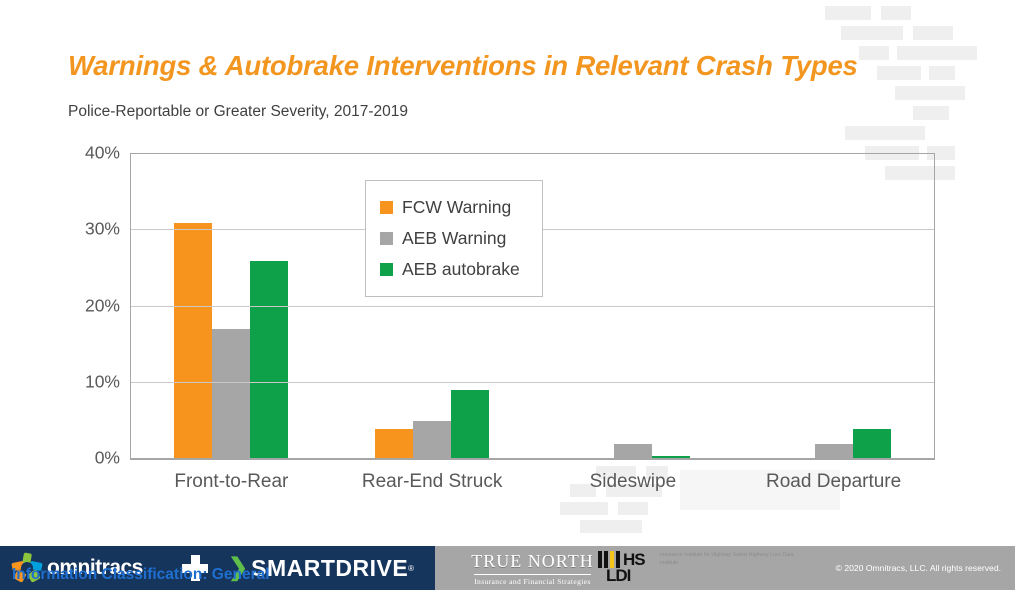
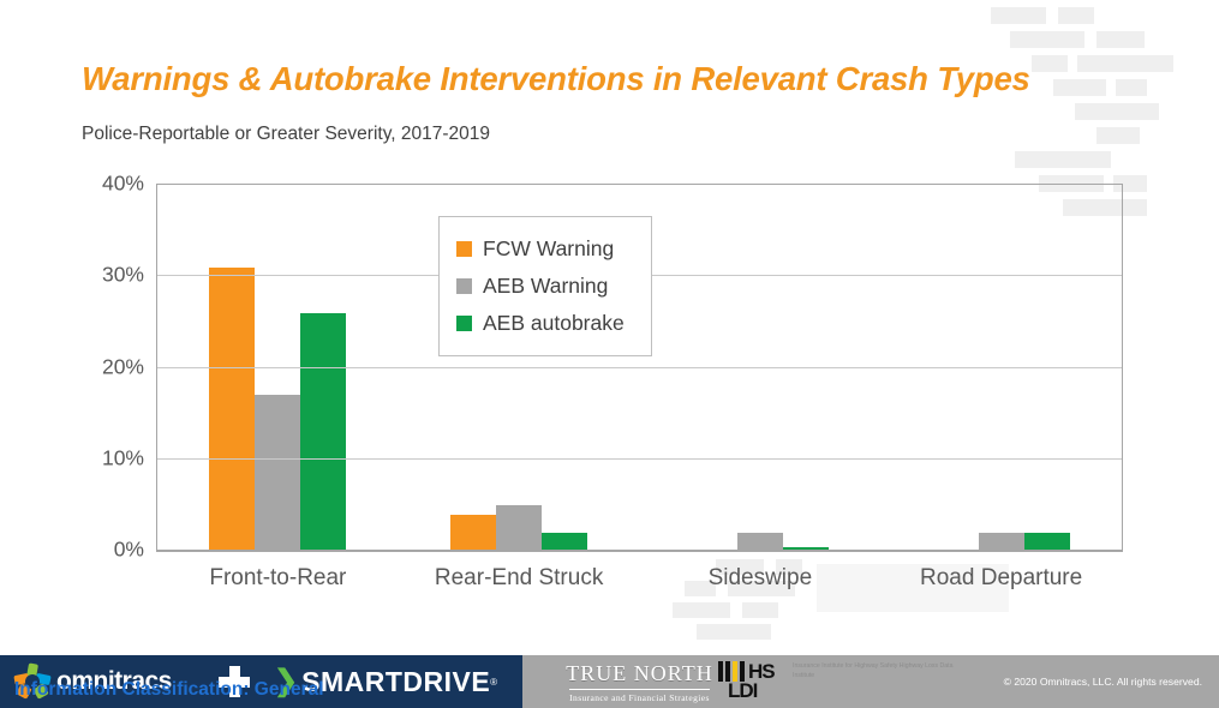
AEB autobrake/Rear-End Struck: 9% -> 2%
AEB autobrake/Road Departure: 4% -> 2%
